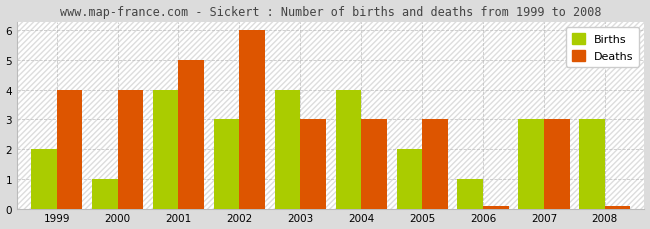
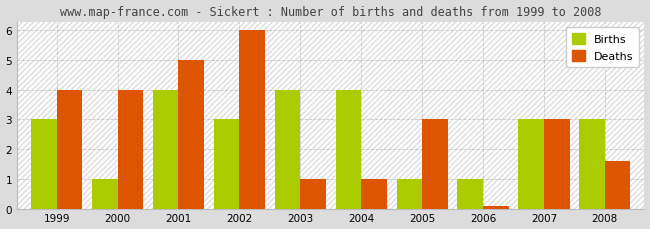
Births/1999: 2 -> 3
Deaths/2003: 3.00 -> 1.00
Deaths/2004: 3.00 -> 1.00
Births/2005: 2 -> 1
Deaths/2008: 0.08 -> 1.60
